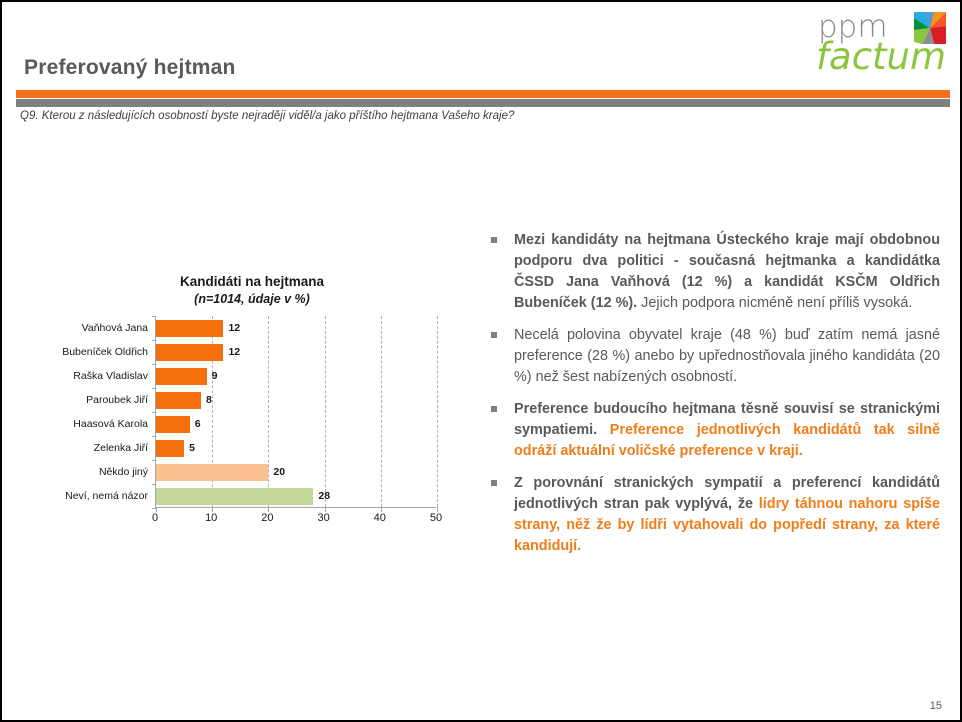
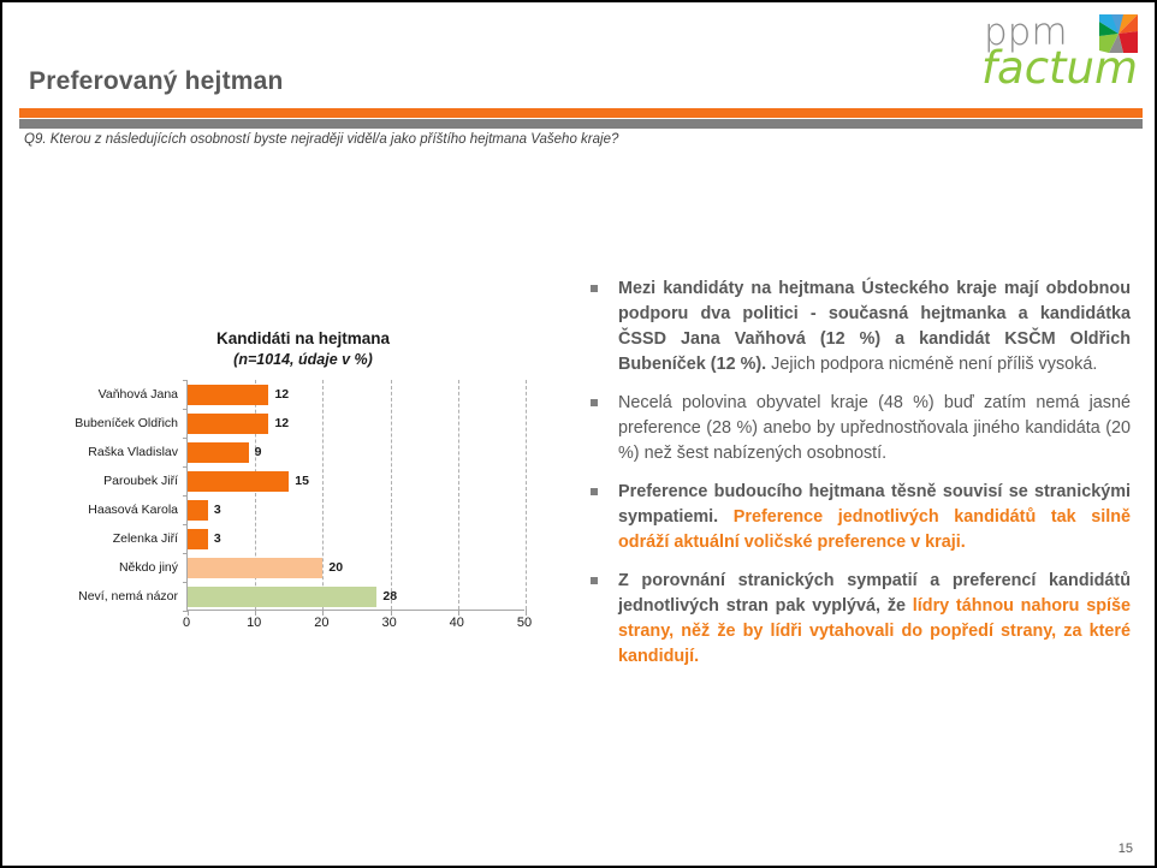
Paroubek Jiří: 8 -> 15
Haasová Karola: 6 -> 3
Zelenka Jiří: 5 -> 3
